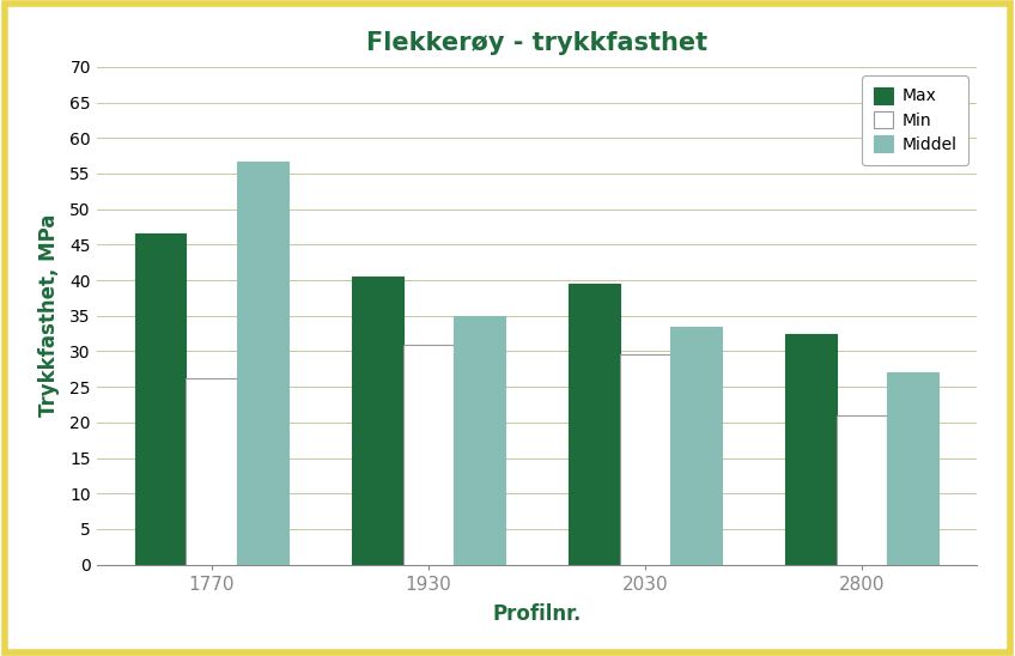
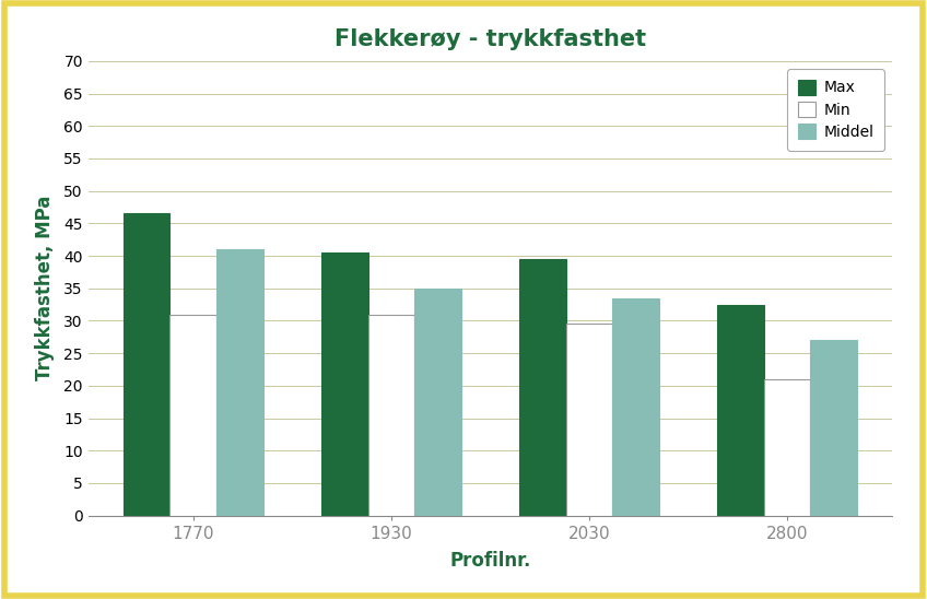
Min/1770: 26.2 -> 31.0
Middel/1770: 56.6 -> 41.0
